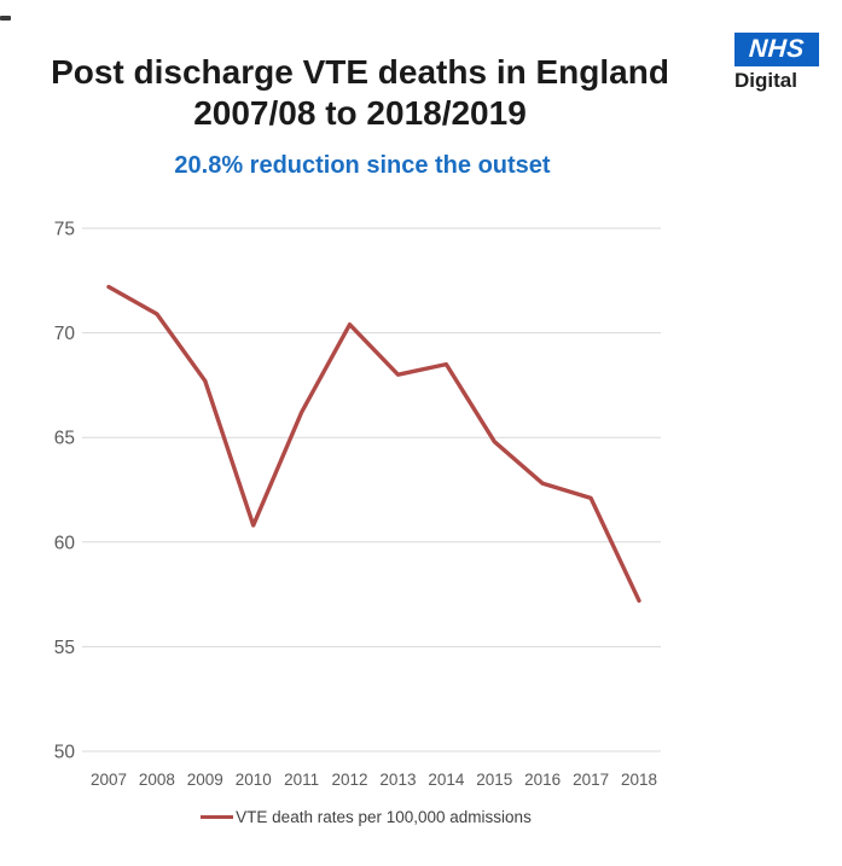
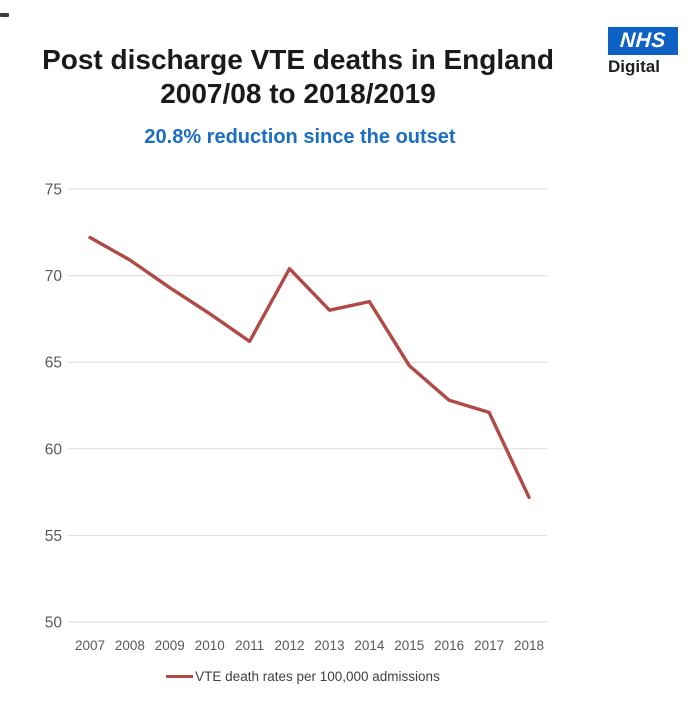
2009: 67.7 -> 69.3
2010: 60.8 -> 67.8
